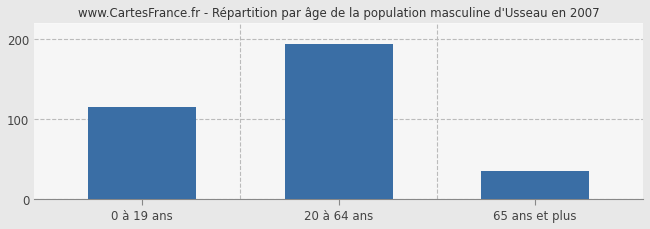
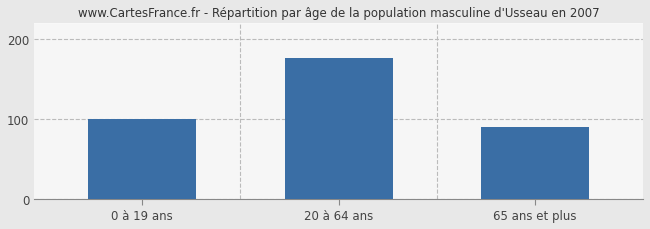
0 à 19 ans: 115 -> 100
20 à 64 ans: 193 -> 176
65 ans et plus: 35 -> 90
